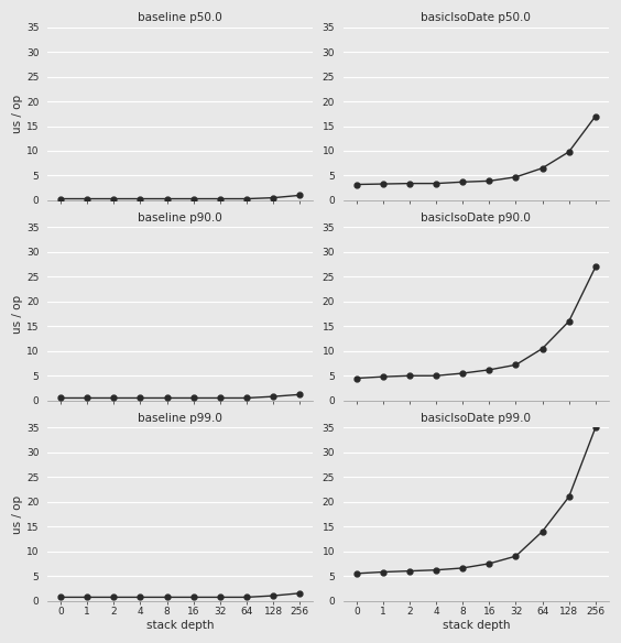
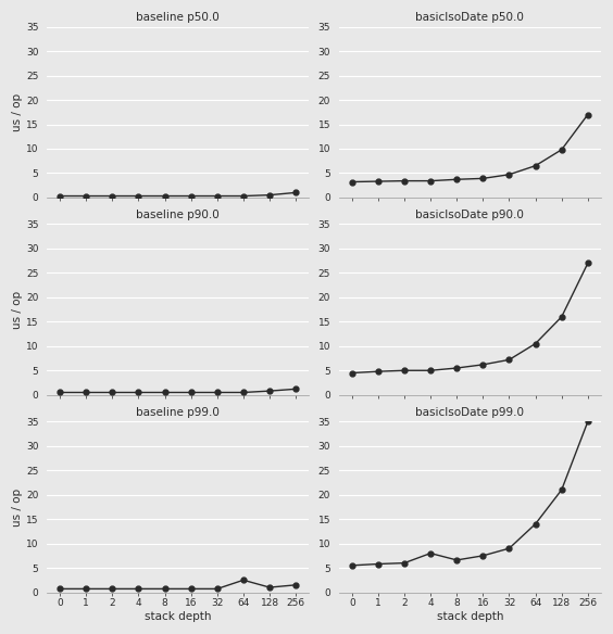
baseline p99.0/64: 0.7 -> 2.5
basicIsoDate p99.0/4: 6.2 -> 8.0
